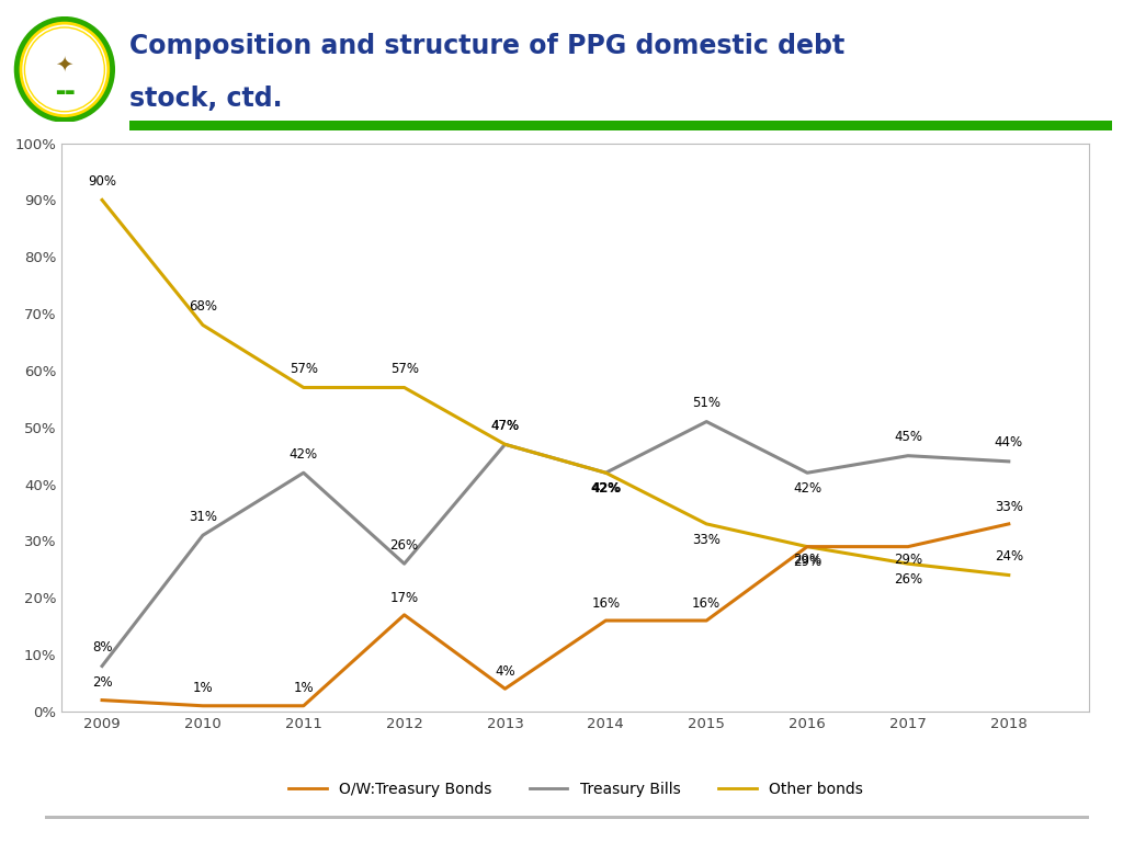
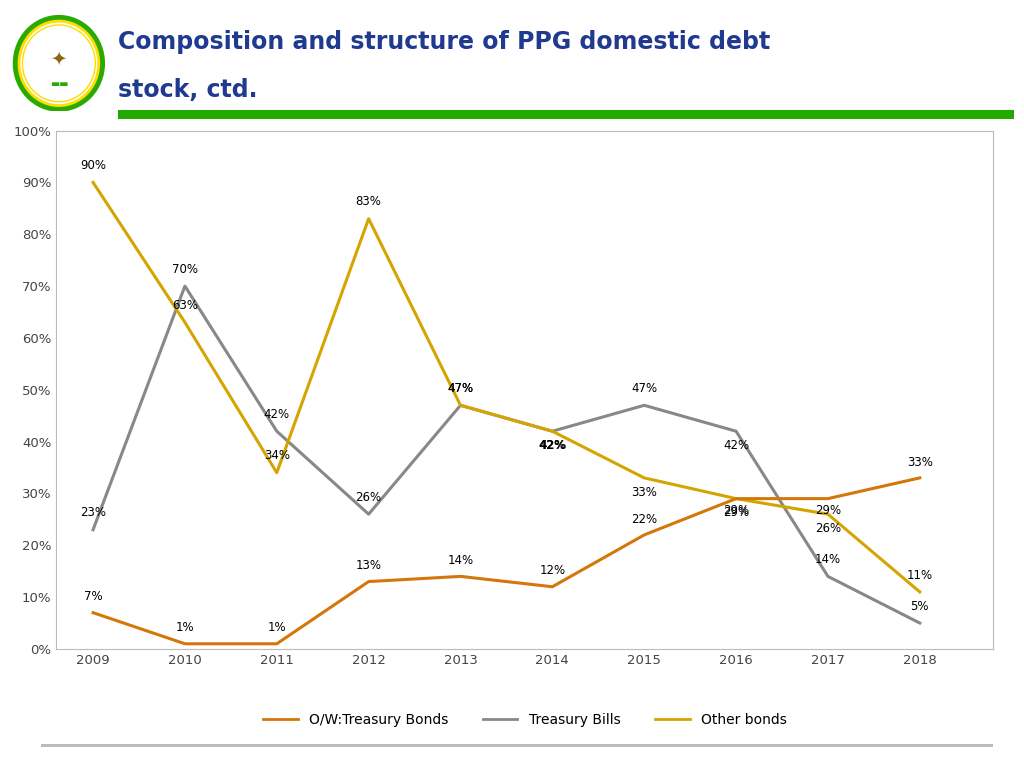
O/W:Treasury Bonds/2009: 2% -> 7%
Treasury Bills/2009: 8% -> 23%
Treasury Bills/2010: 31% -> 70%
Other bonds/2010: 68% -> 63%
Other bonds/2011: 57% -> 34%
O/W:Treasury Bonds/2012: 17% -> 13%
Other bonds/2012: 57% -> 83%
O/W:Treasury Bonds/2013: 4% -> 14%
O/W:Treasury Bonds/2014: 16% -> 12%
O/W:Treasury Bonds/2015: 16% -> 22%
Treasury Bills/2015: 51% -> 47%
Treasury Bills/2017: 45% -> 14%
Treasury Bills/2018: 44% -> 5%
Other bonds/2018: 24% -> 11%
